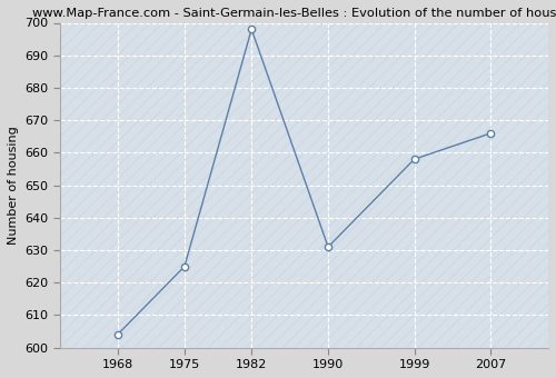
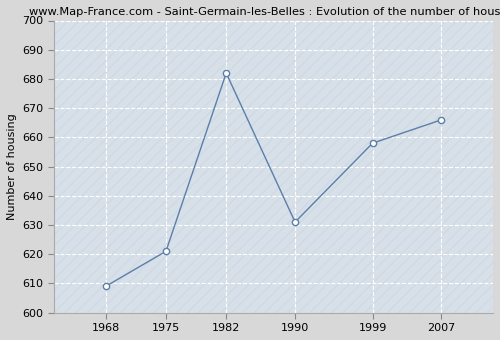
1968: 604 -> 609
1975: 625 -> 621
1982: 698 -> 682
